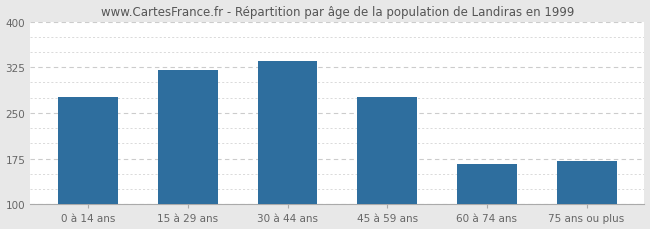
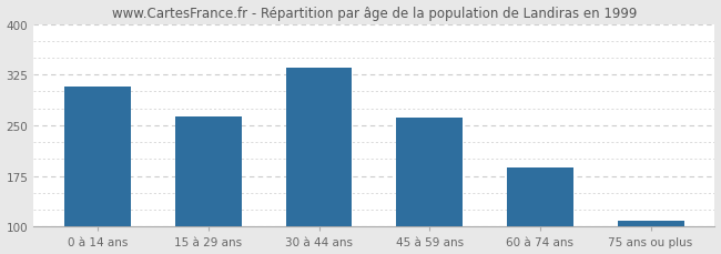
0 à 14 ans: 276 -> 308
15 à 29 ans: 320 -> 263
45 à 59 ans: 276 -> 261
60 à 74 ans: 166 -> 187
75 ans ou plus: 172 -> 109
